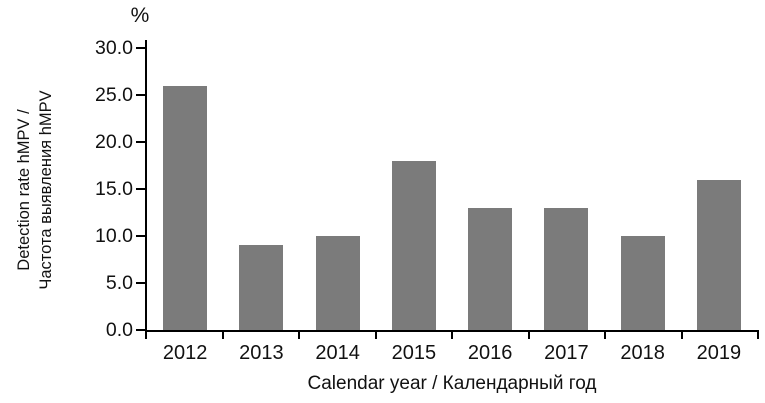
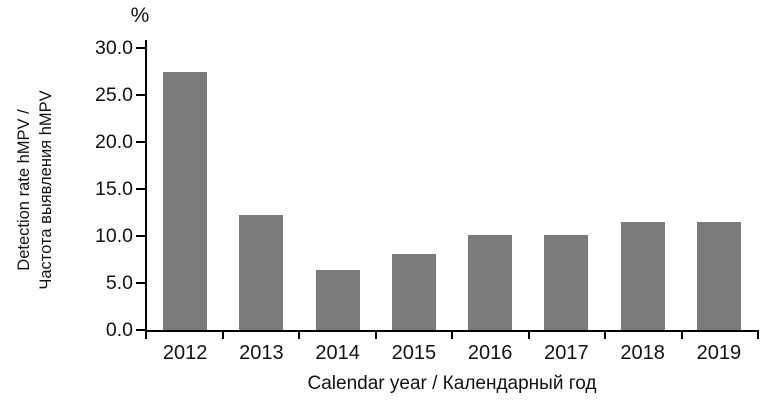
2012: 26 -> 28
2013: 9 -> 12
2014: 10 -> 6
2015: 18 -> 8
2016: 13 -> 10
2017: 13 -> 10
2018: 10 -> 12
2019: 16 -> 12
